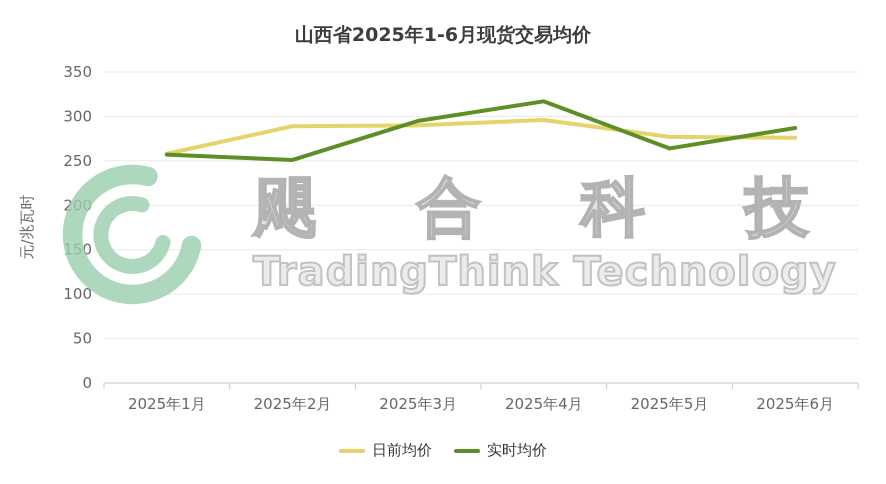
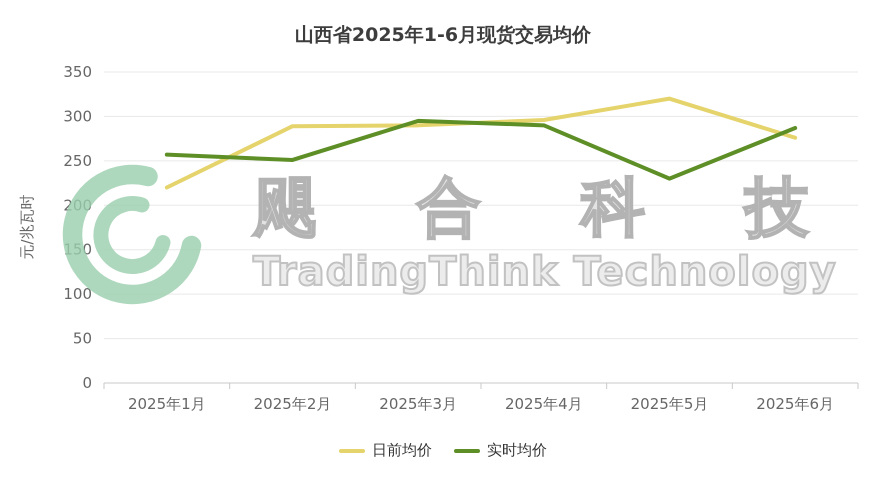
日前均价/2025年1月: 260 -> 220
实时均价/2025年4月: 320 -> 290
日前均价/2025年5月: 280 -> 320
实时均价/2025年5月: 260 -> 230
